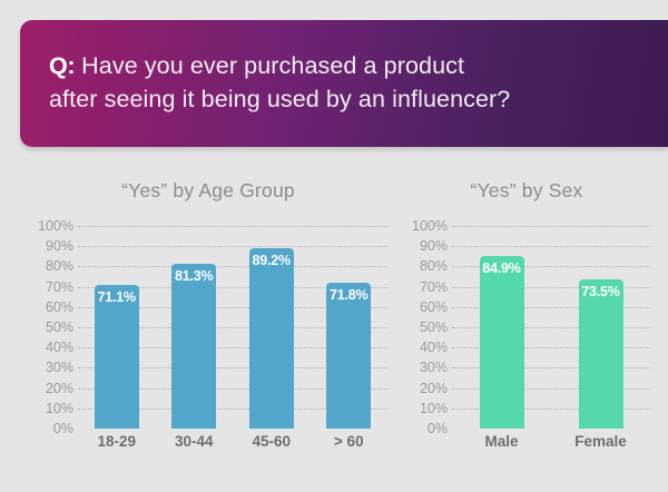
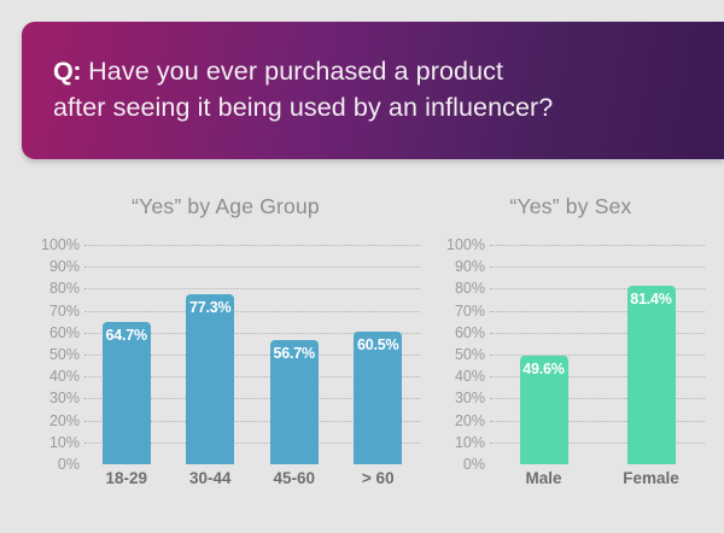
“Yes” by Age Group/18-29: 71.1% -> 64.7%
“Yes” by Age Group/30-44: 81.3% -> 77.3%
“Yes” by Age Group/45-60: 89.2% -> 56.7%
“Yes” by Age Group/> 60: 71.8% -> 60.5%
“Yes” by Sex/Male: 84.9% -> 49.6%
“Yes” by Sex/Female: 73.5% -> 81.4%
